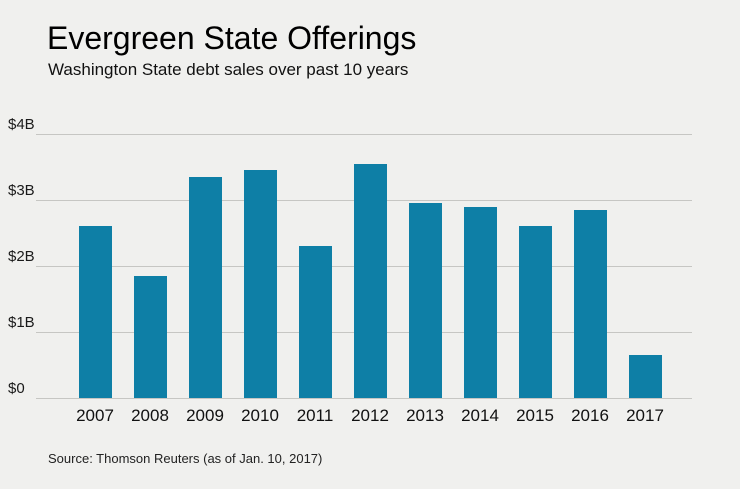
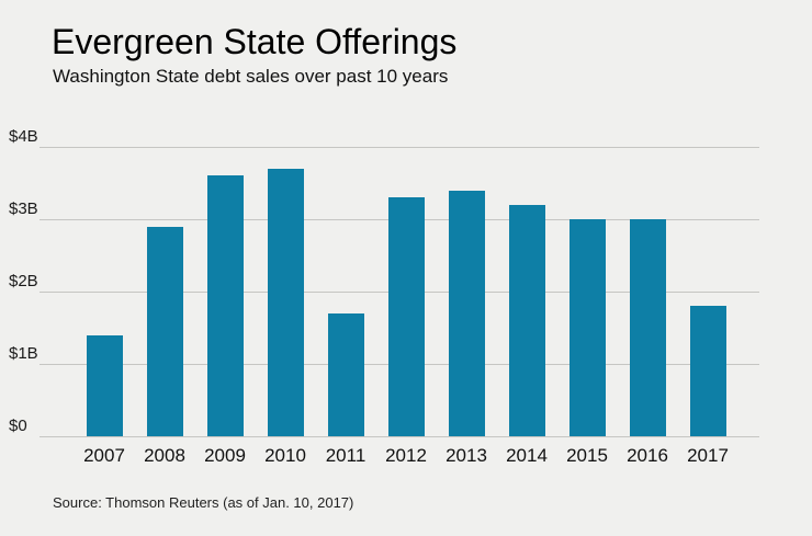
2007: $2.6B -> $1.4B
2008: $1.9B -> $2.9B
2009: $3.4B -> $3.6B
2010: $3.5B -> $3.7B
2011: $2.3B -> $1.7B
2012: $3.5B -> $3.3B
2013: $3.0B -> $3.4B
2014: $2.9B -> $3.2B
2015: $2.6B -> $3.0B
2016: $2.9B -> $3.0B
2017: $0.7B -> $1.8B
